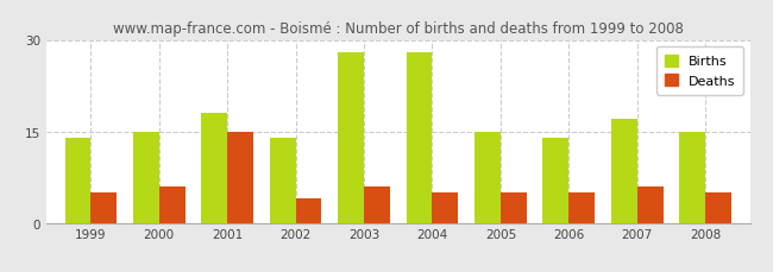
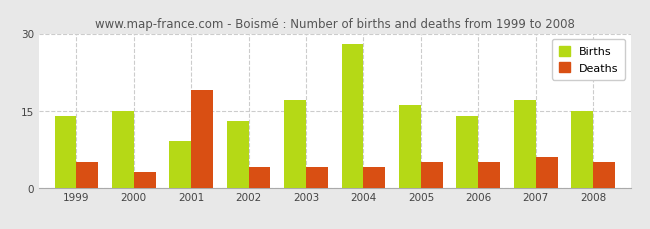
Deaths/2000: 6 -> 3
Births/2001: 18 -> 9
Deaths/2001: 15 -> 19
Births/2002: 14 -> 13
Births/2003: 28 -> 17
Deaths/2003: 6 -> 4
Deaths/2004: 5 -> 4
Births/2005: 15 -> 16
